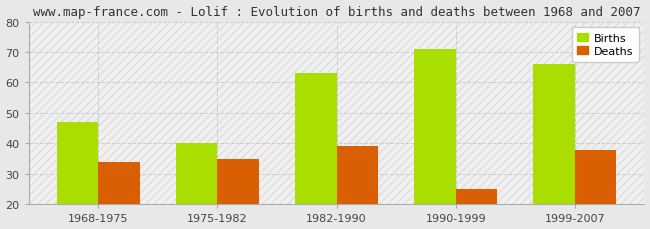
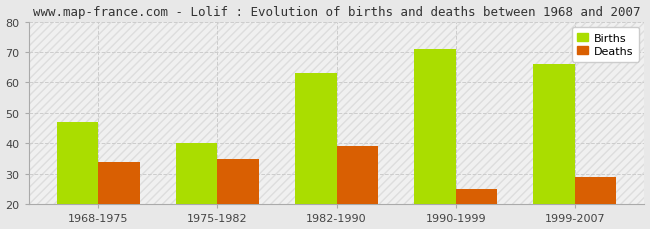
Deaths/1999-2007: 38 -> 29
